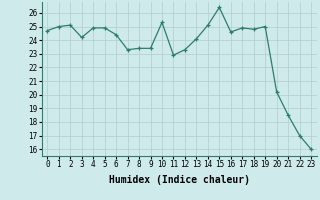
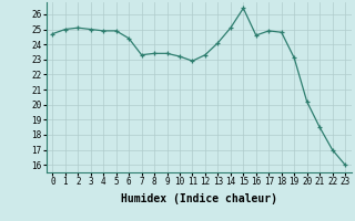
3: 24.2 -> 25.0
10: 25.3 -> 23.2
19: 25.0 -> 23.1
